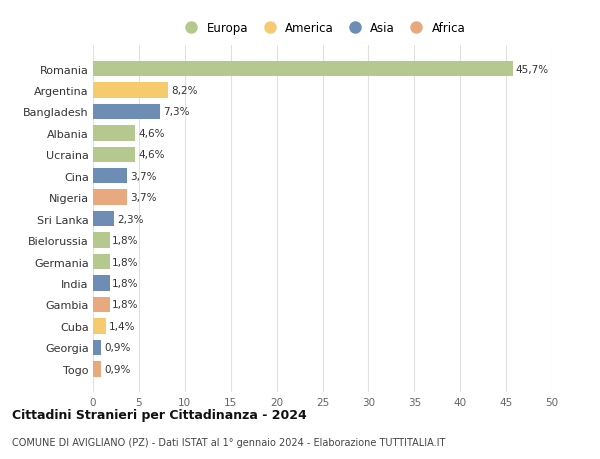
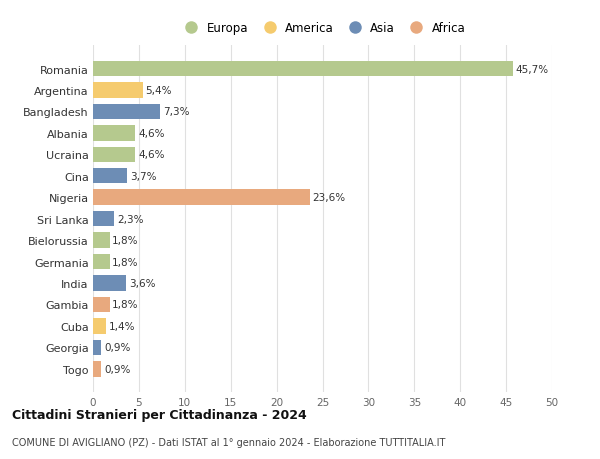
Argentina: 8,2% -> 5,4%
Nigeria: 3,7% -> 23,6%
India: 1,8% -> 3,6%
